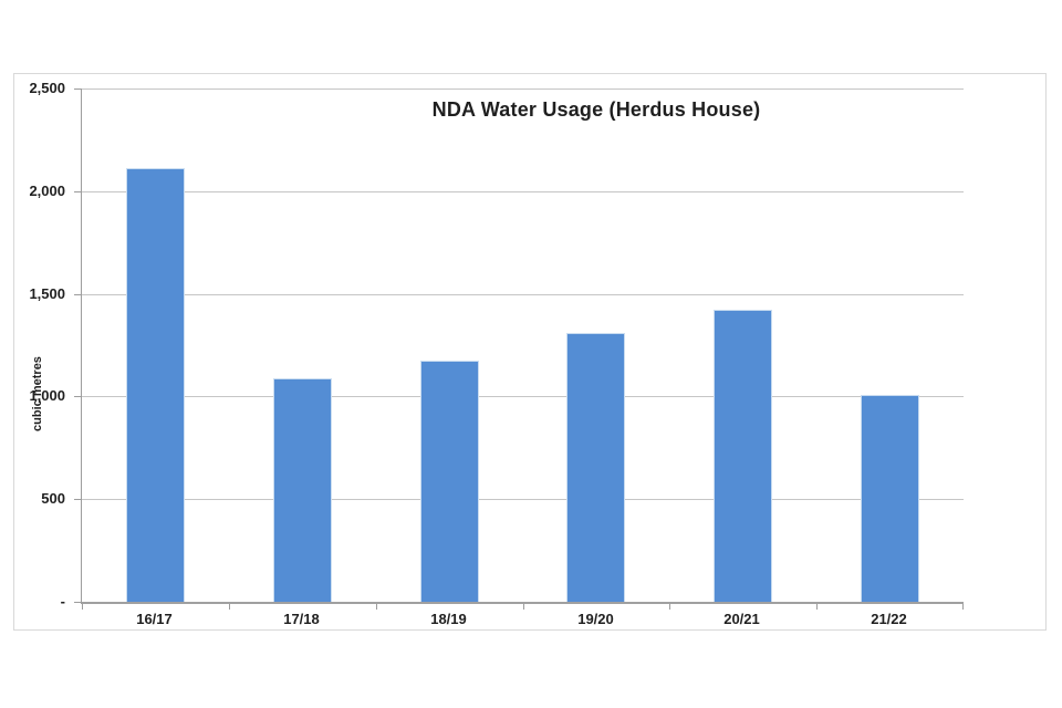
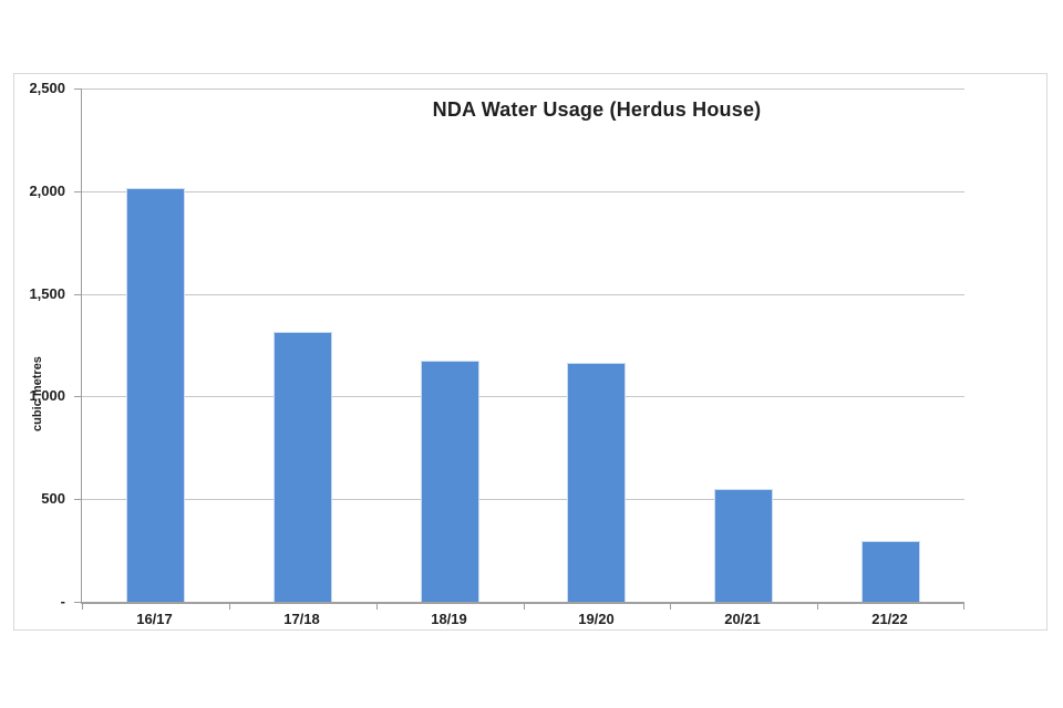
16/17: 2110 -> 2020
17/18: 1090 -> 1320
19/20: 1310 -> 1160
20/21: 1420 -> 550
21/22: 1010 -> 300
